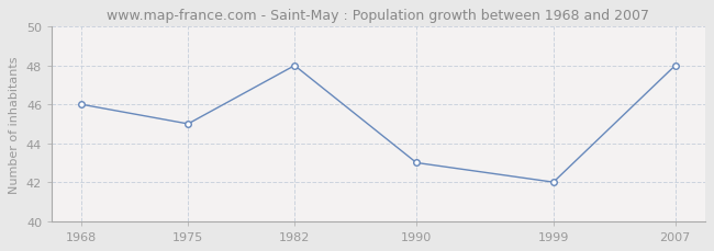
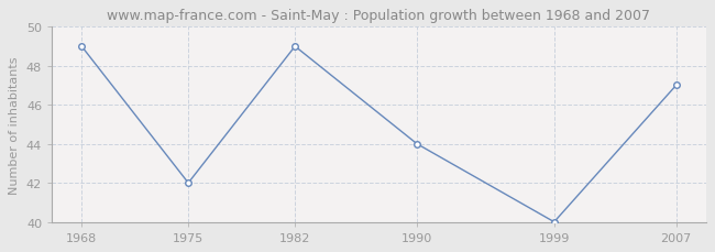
1968: 46 -> 49
1975: 45 -> 42
1982: 48 -> 49
1990: 43 -> 44
1999: 42 -> 40
2007: 48 -> 47
